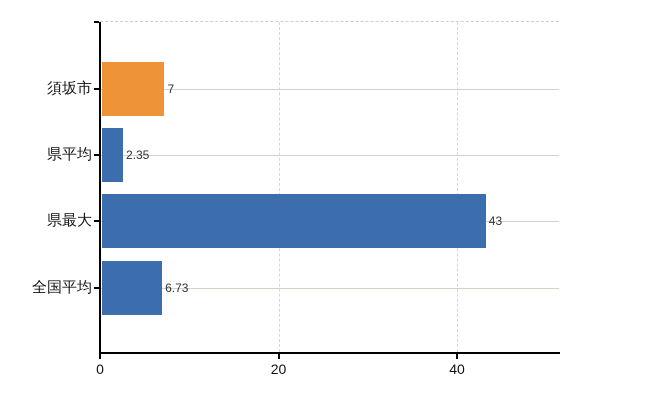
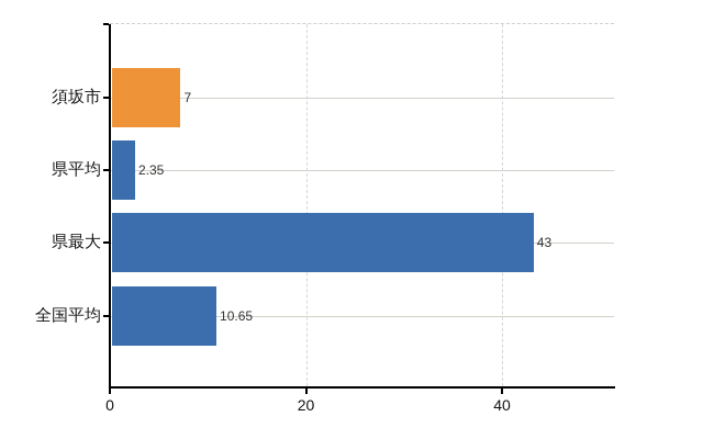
全国平均: 6.73 -> 10.65
